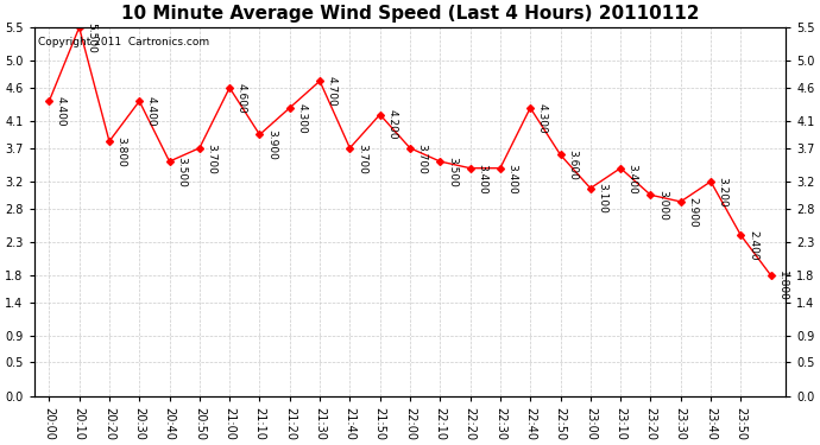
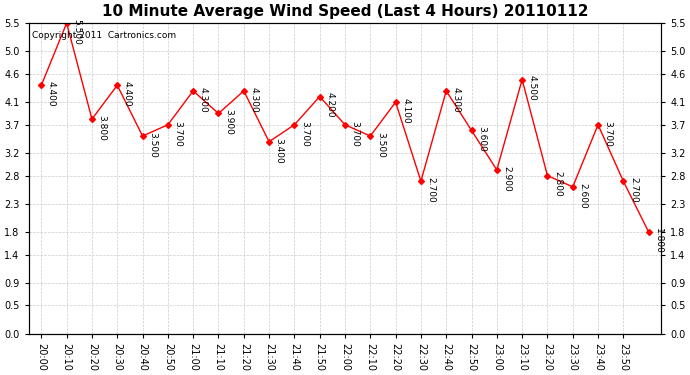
21:00: 4.600 -> 4.300
21:30: 4.700 -> 3.400
22:20: 3.400 -> 4.100
22:30: 3.400 -> 2.700
23:00: 3.100 -> 2.900
23:10: 3.400 -> 4.500
23:20: 3.000 -> 2.800
23:30: 2.900 -> 2.600
23:40: 3.200 -> 3.700
23:50: 2.400 -> 2.700
